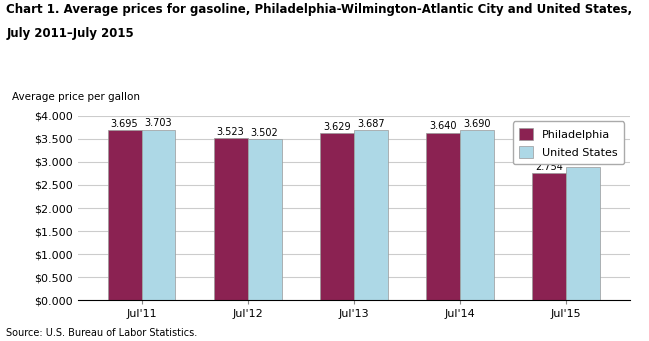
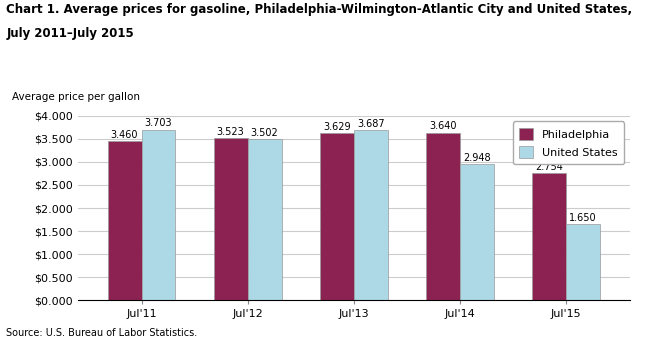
Philadelphia/Jul'11: 3.695 -> 3.460
United States/Jul'14: 3.690 -> 2.948
United States/Jul'15: $2.89 -> $1.65
